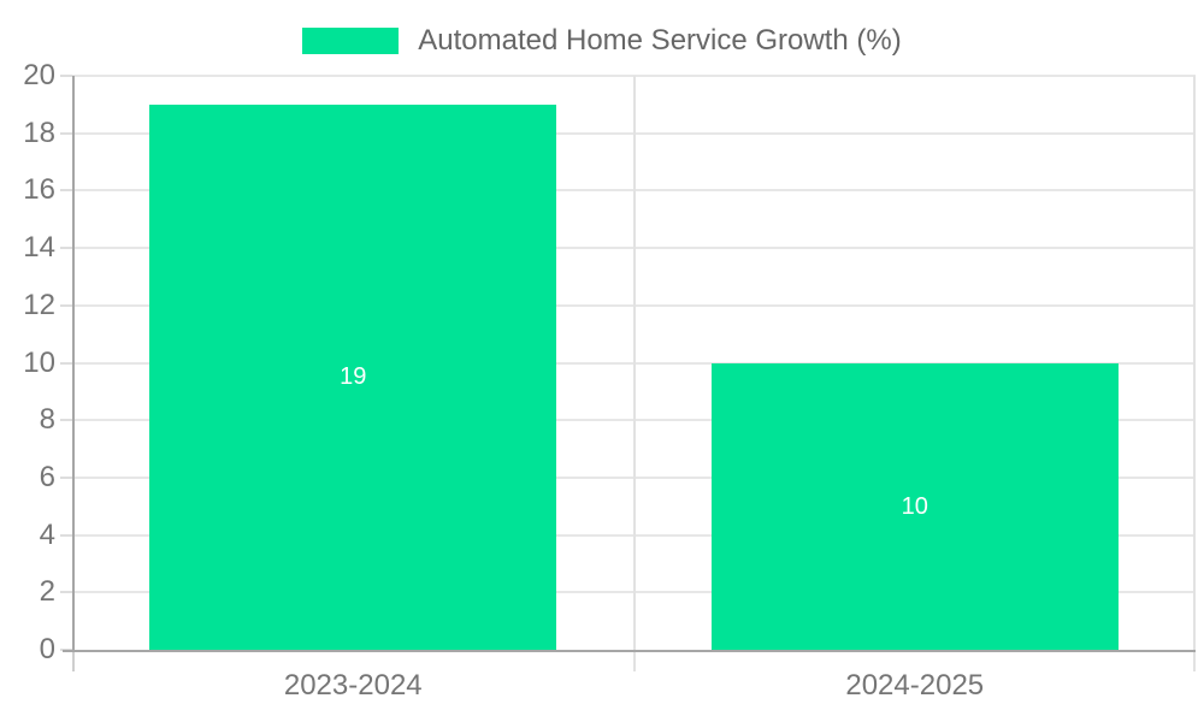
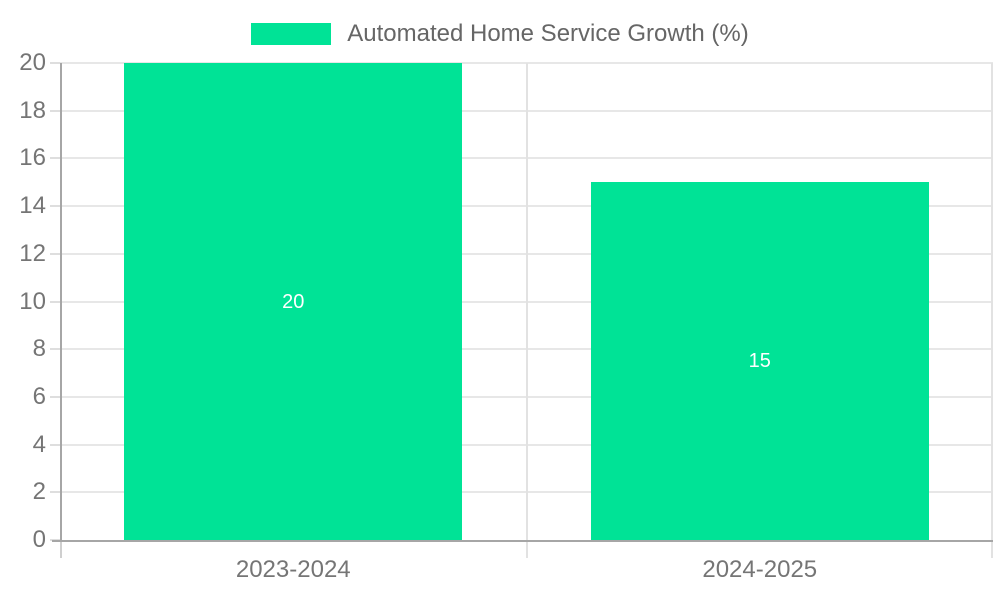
2023-2024: 19 -> 20
2024-2025: 10 -> 15
